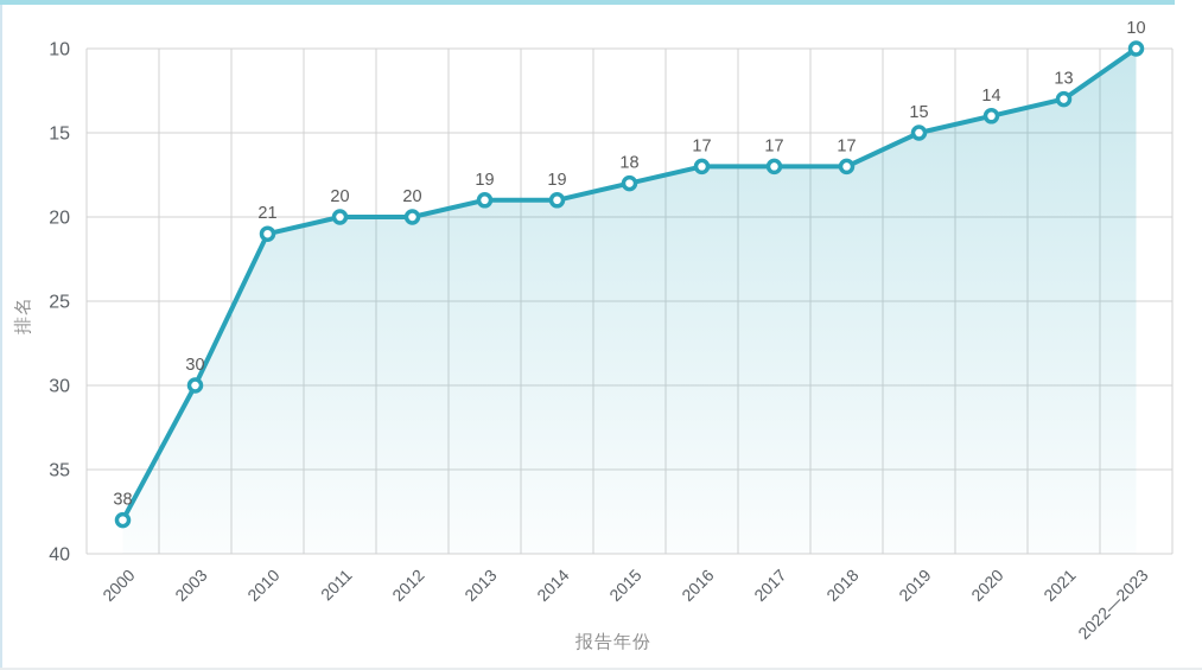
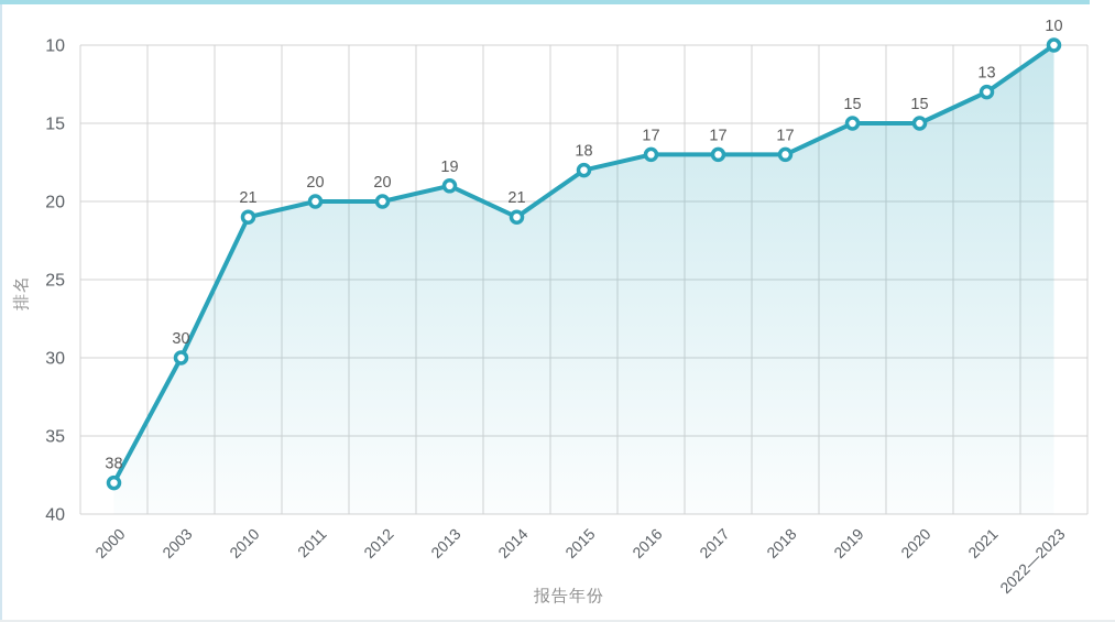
2014: 19 -> 21
2020: 14 -> 15
